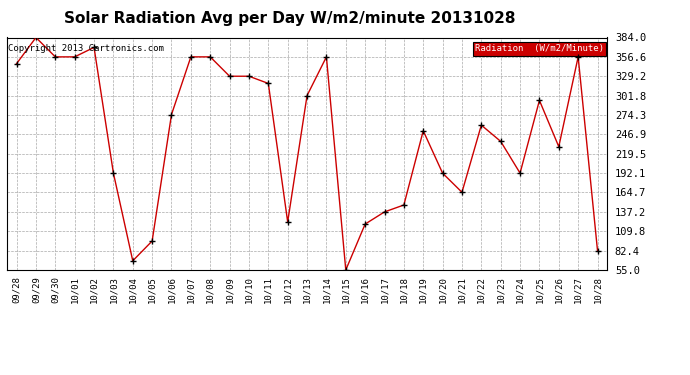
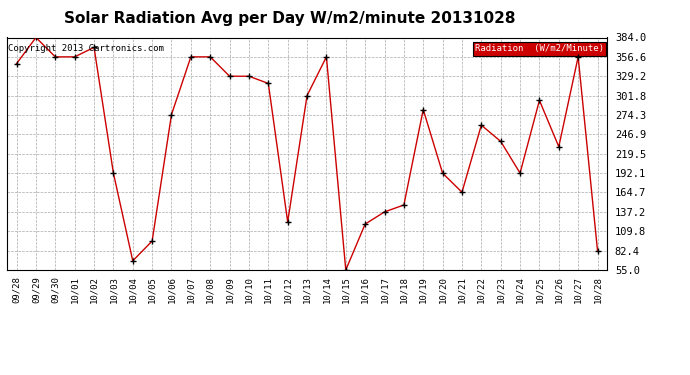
10/19: 252 -> 282
